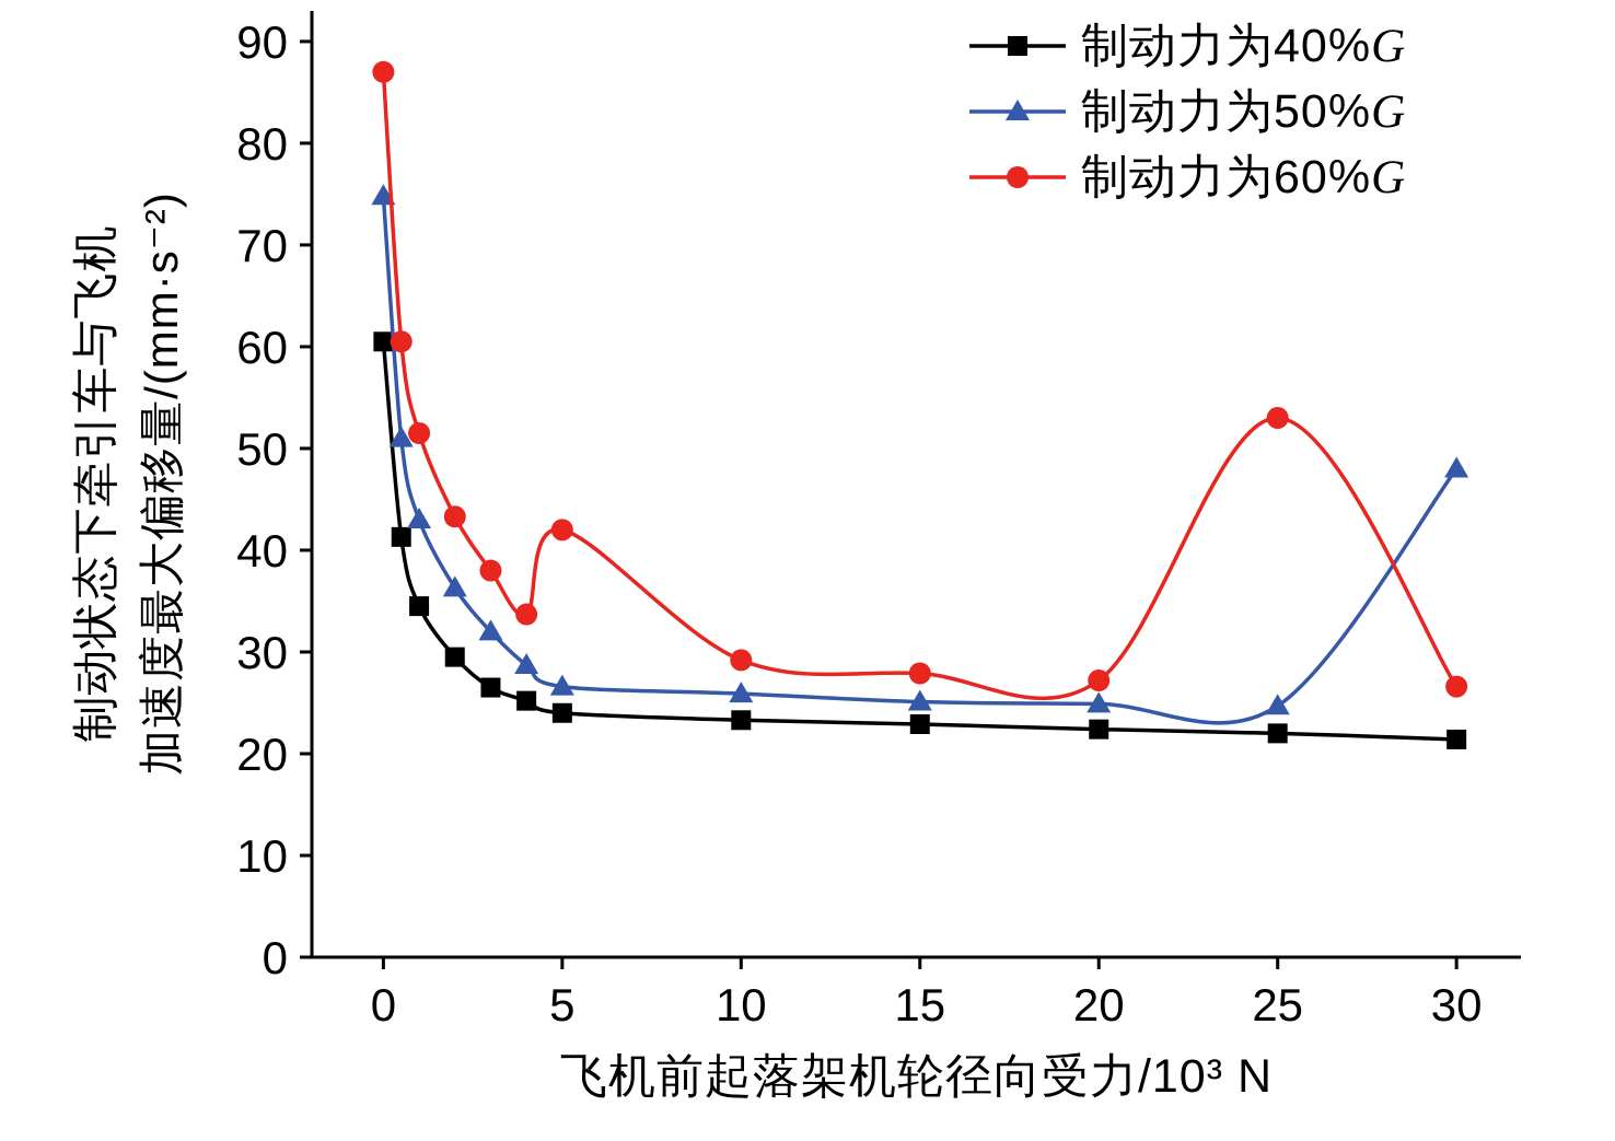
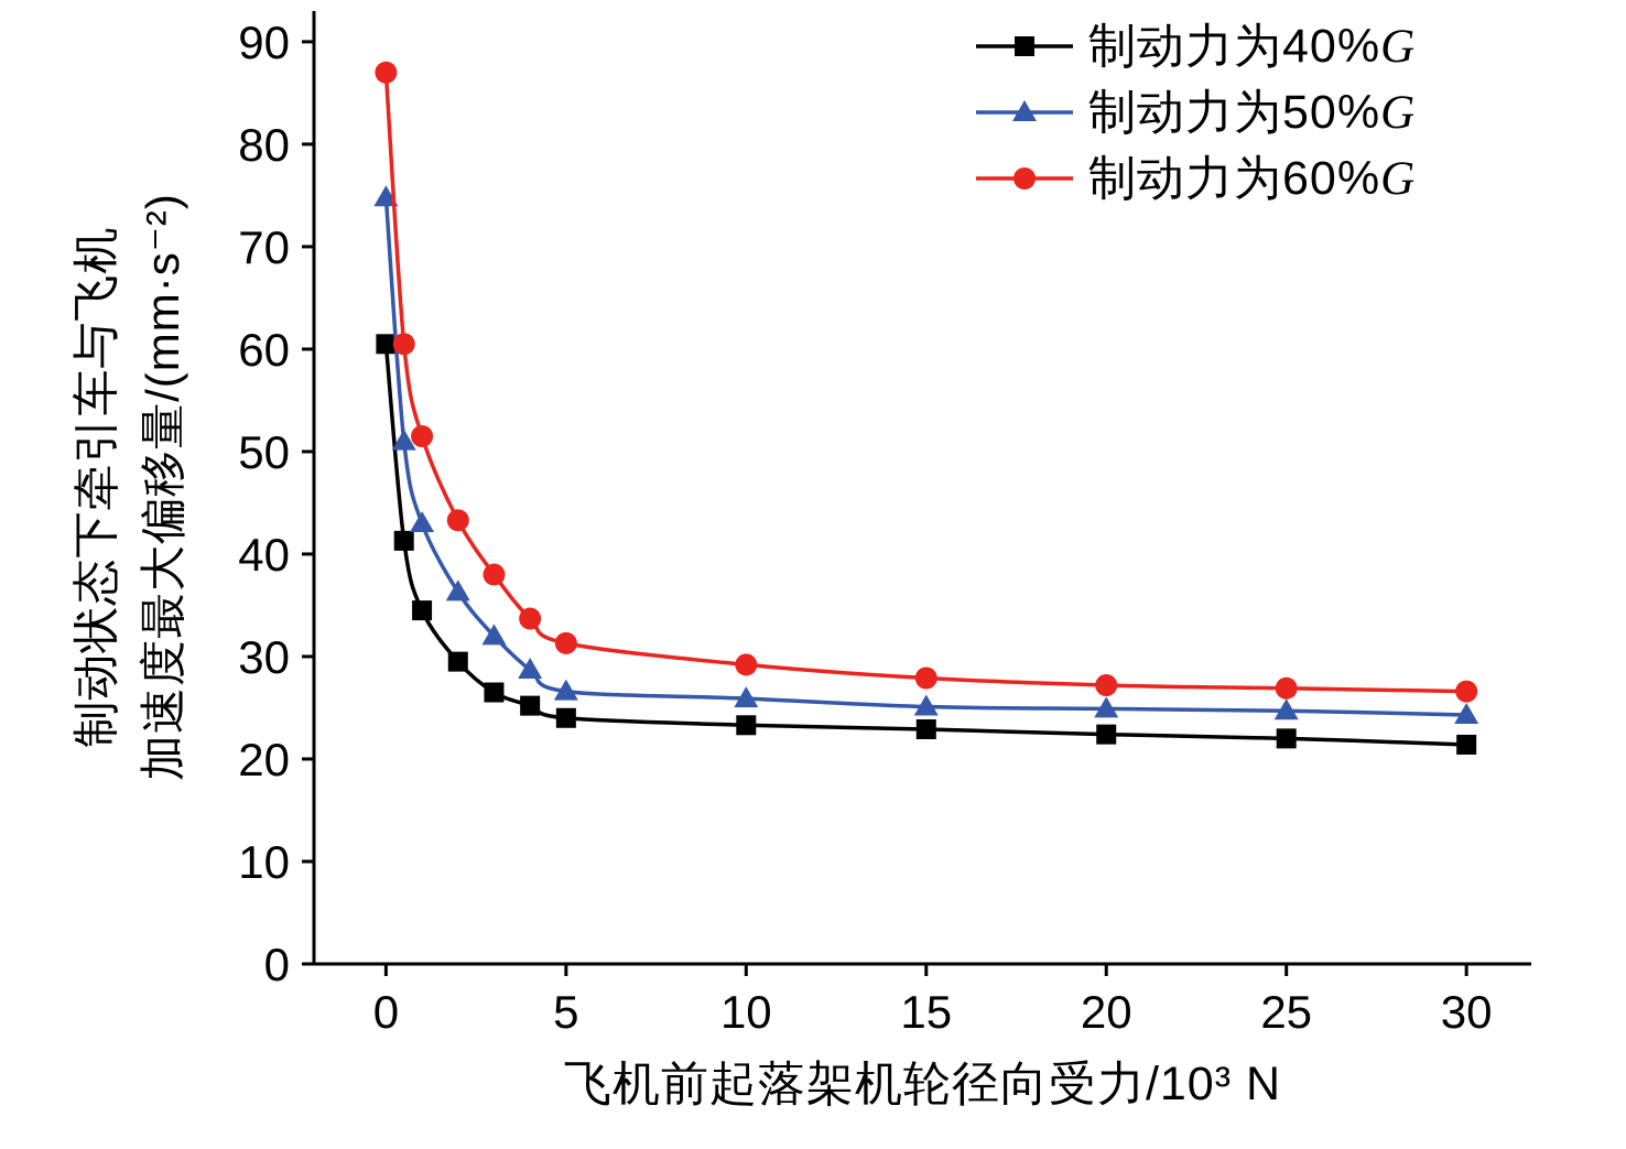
制动力为60%G/5: 42 -> 31
制动力为60%G/25: 53 -> 27
制动力为50%G/30: 48 -> 24
